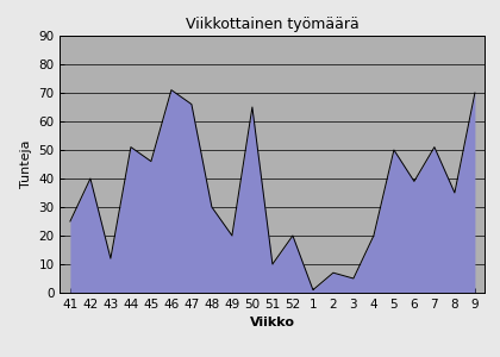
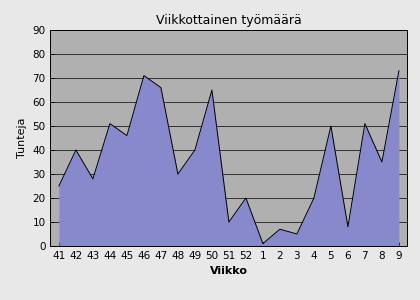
43: 12 -> 28
49: 20 -> 40
6: 39 -> 8
9: 70 -> 73
